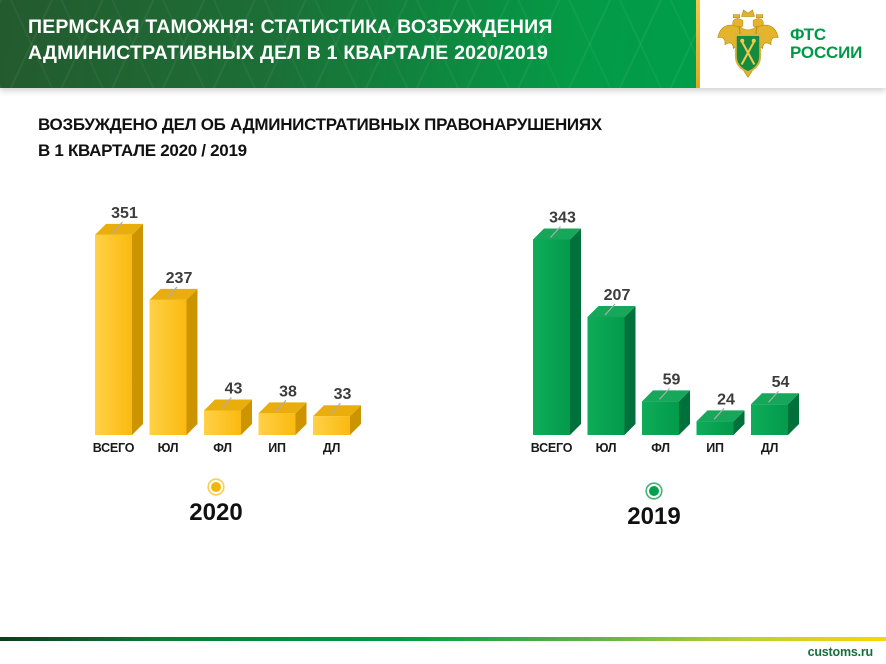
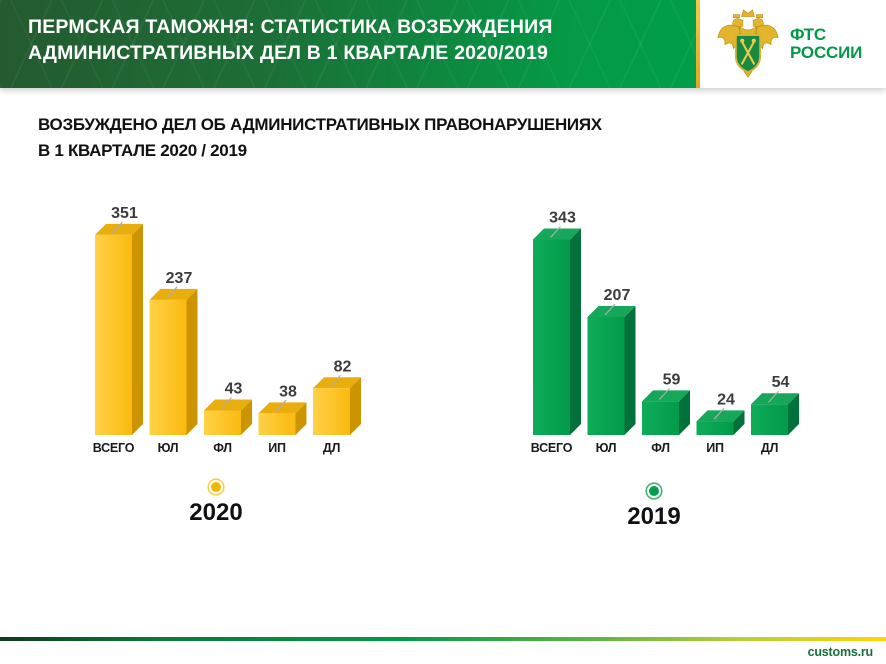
2020/ДЛ: 33 -> 82
